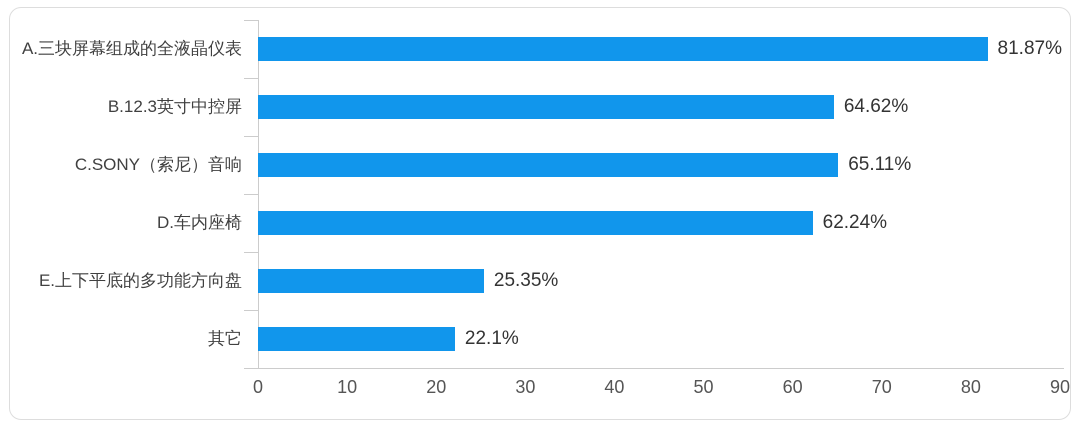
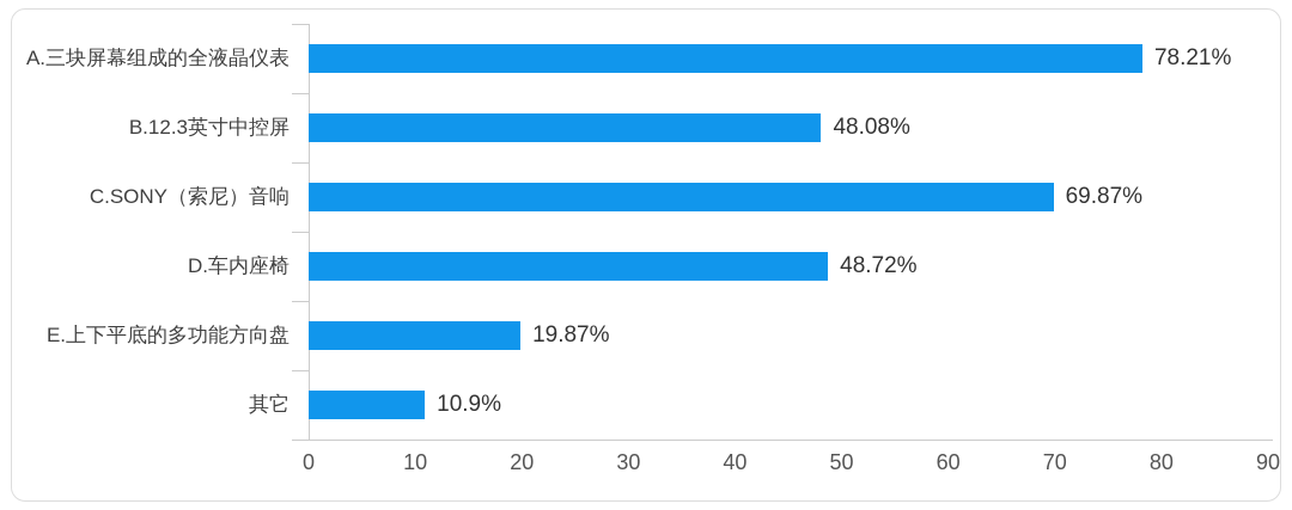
A.三块屏幕组成的全液晶仪表: 81.87% -> 78.21%
B.12.3英寸中控屏: 64.62% -> 48.08%
C.SONY（索尼）音响: 65.11% -> 69.87%
D.车内座椅: 62.24% -> 48.72%
E.上下平底的多功能方向盘: 25.35% -> 19.87%
其它: 22.1% -> 10.9%
